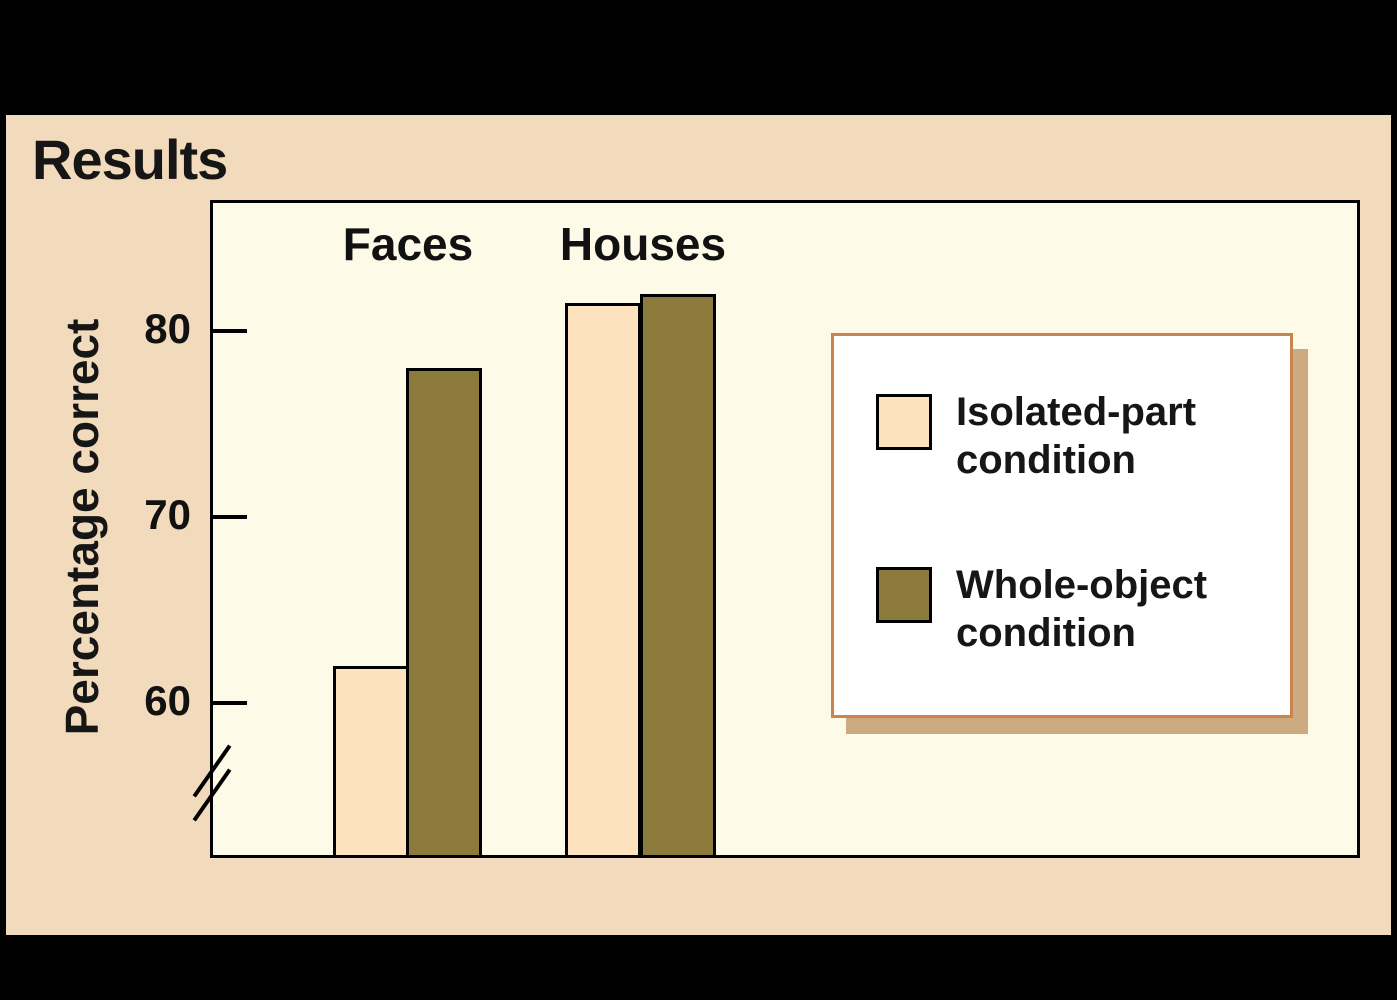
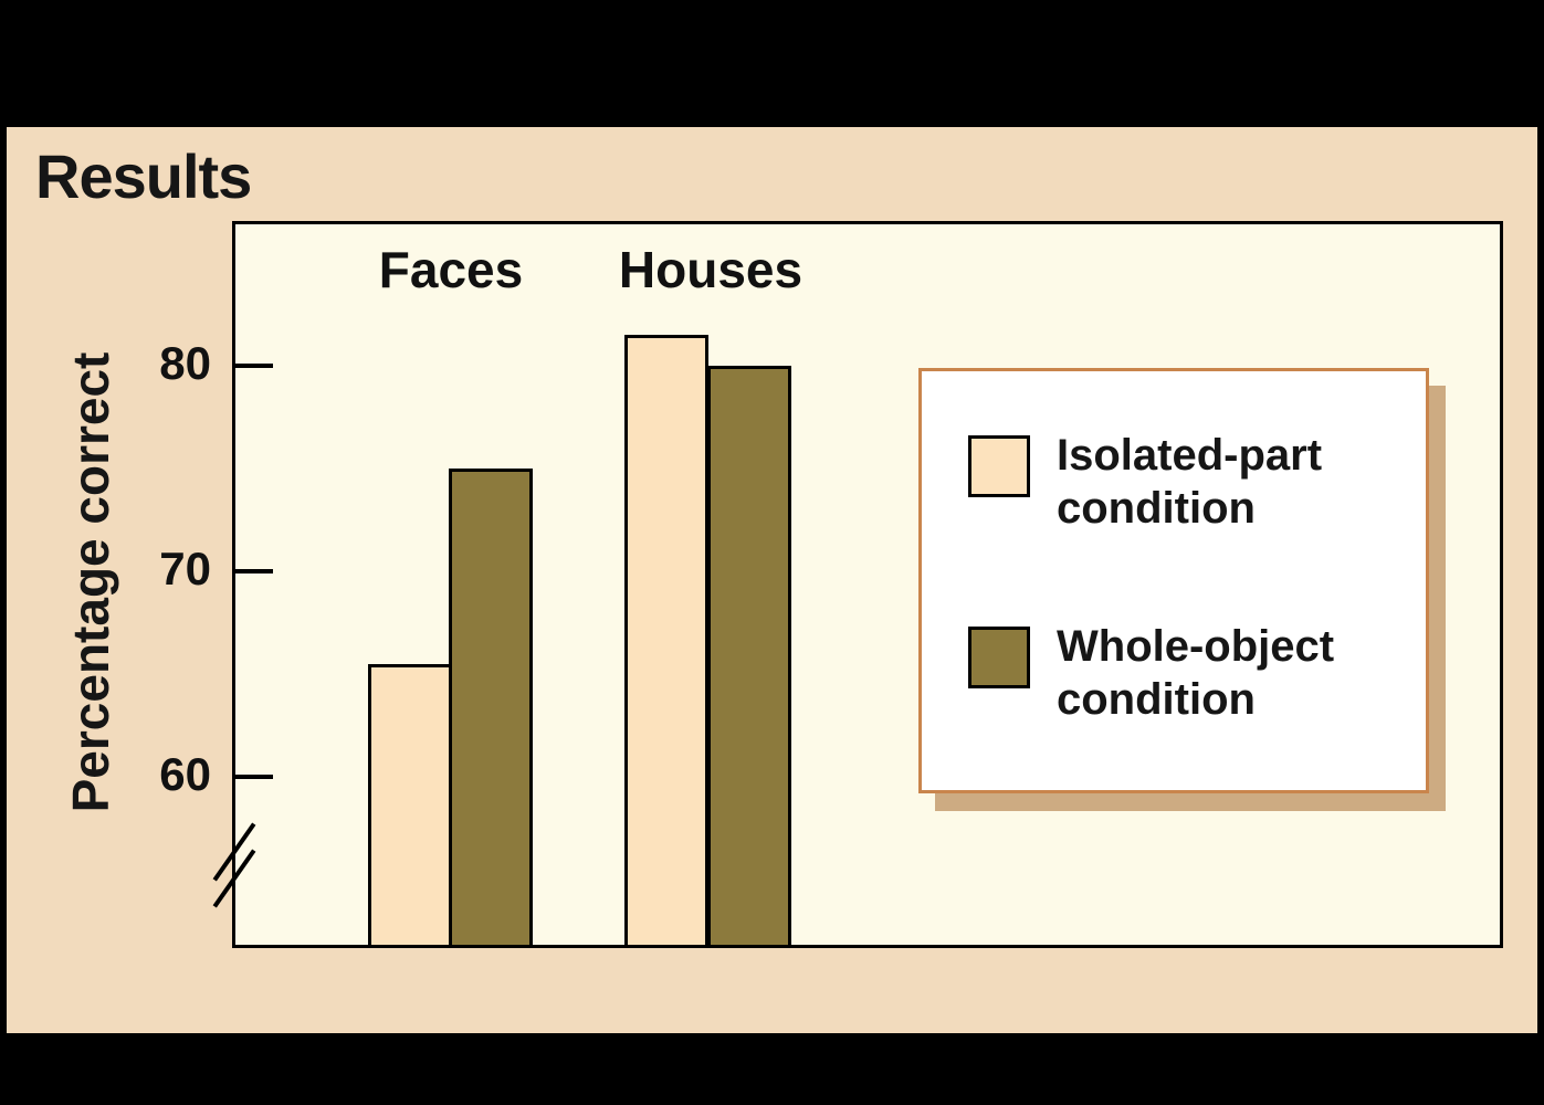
Isolated-part condition/Faces: 62.0 -> 65.5
Whole-object condition/Faces: 78 -> 75
Whole-object condition/Houses: 82 -> 80
